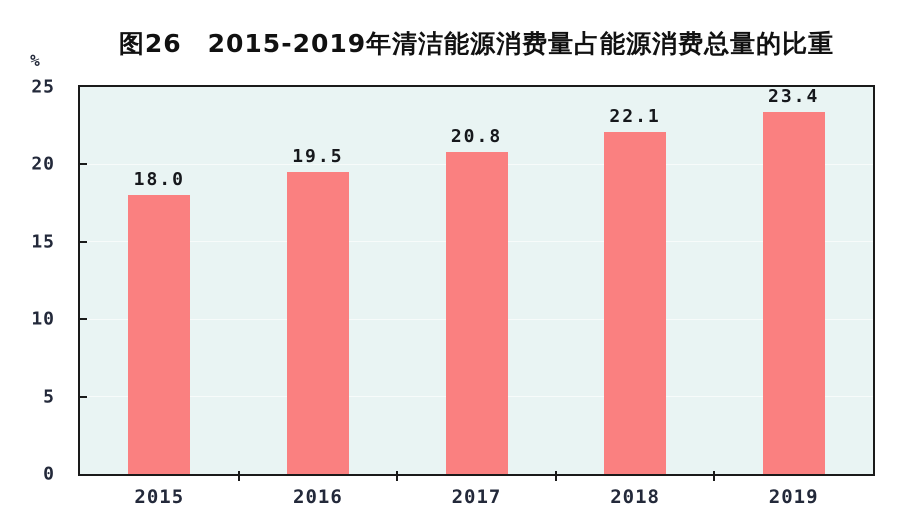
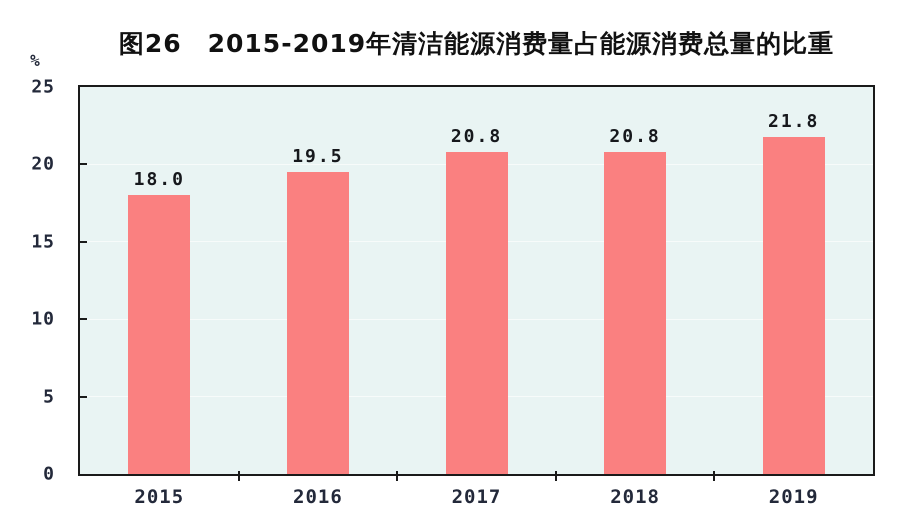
2018: 22.1 -> 20.8
2019: 23.4 -> 21.8
